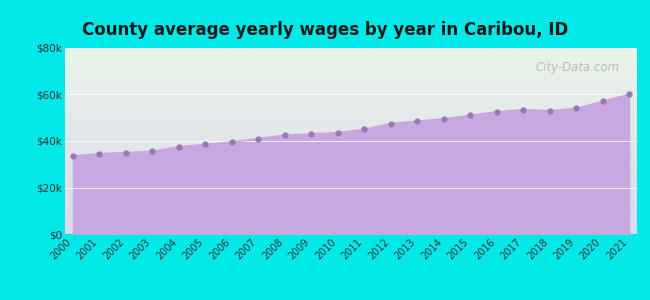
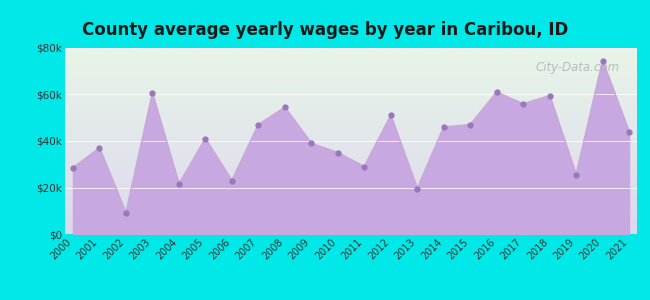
2000: $33.5k -> $28.5k
2001: $34.5k -> $37.0k
2002: $35.0k -> $9.0k
2003: $35.5k -> $60.5k
2004: $37.5k -> $21.5k
2005: $38.5k -> $41.0k
2006: $39.5k -> $23.0k
2007: $41.0k -> $47.0k
2008: $42.5k -> $54.5k
2009: $43.0k -> $39.0k
2010: $43.5k -> $35.0k
2011: $45.0k -> $29.0k
2012: $47.5k -> $51.0k
2013: $48.5k -> $19.5k
2014: $49.5k -> $46.0k
2015: $51.0k -> $47.0k
2016: $52.5k -> $61.0k
2017: $53.5k -> $56.0k
2018: $53.0k -> $59.5k
2019: $54.0k -> $25.5k
2020: $57.0k -> $74.5k
2021: $60.0k -> $44.0k
